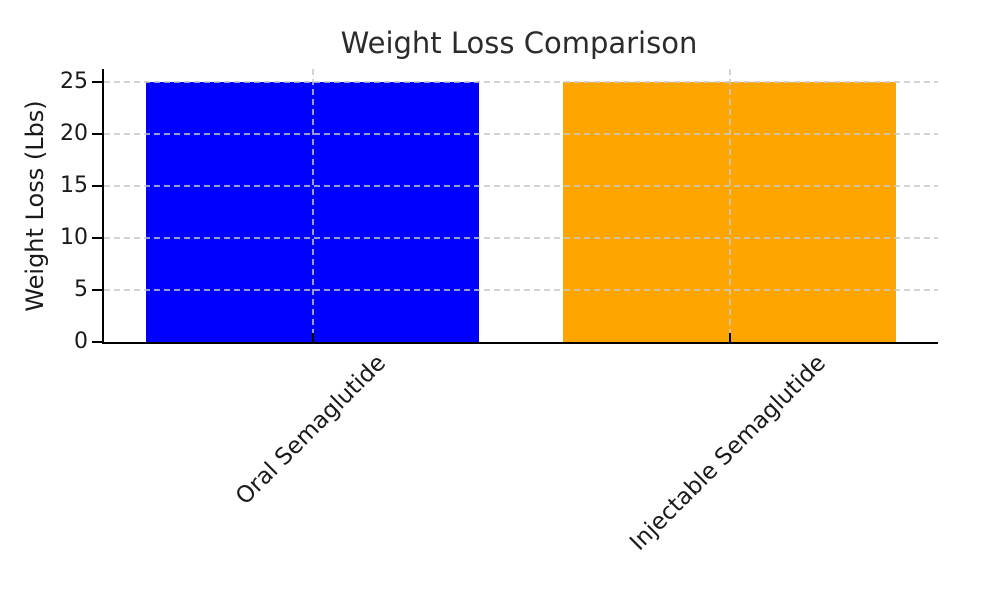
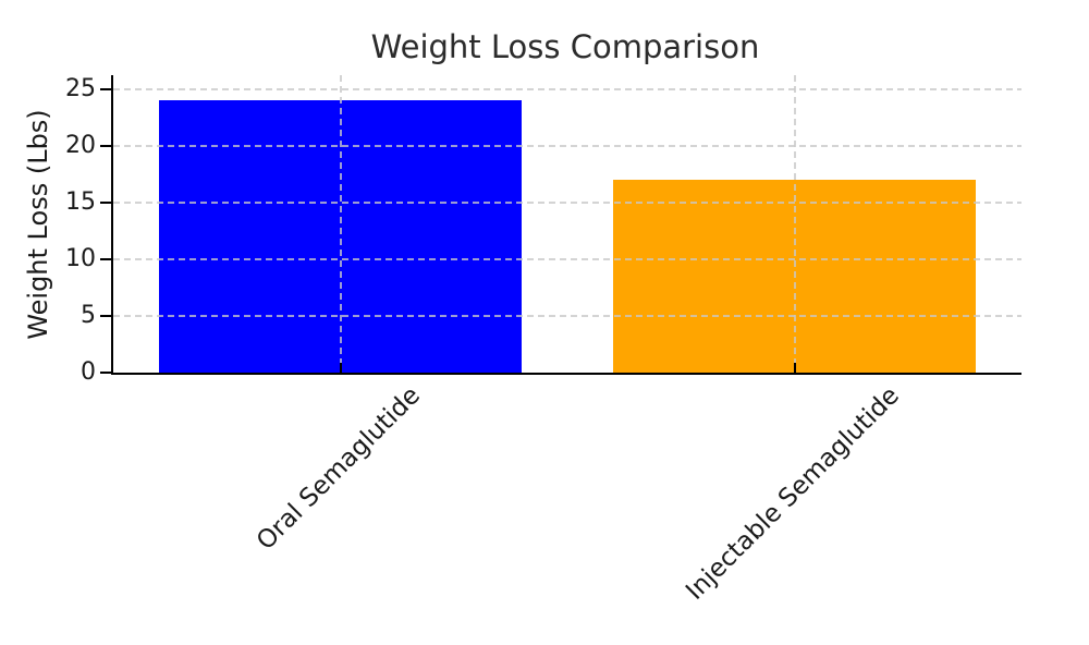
Oral Semaglutide: 25 -> 24
Injectable Semaglutide: 25 -> 17
